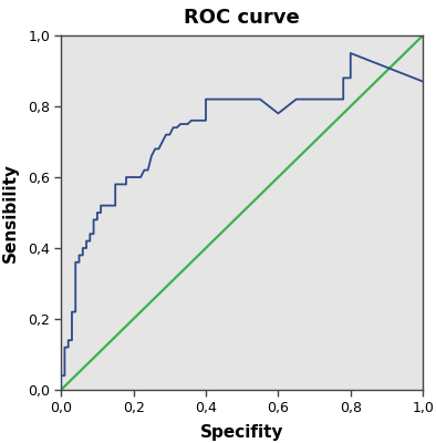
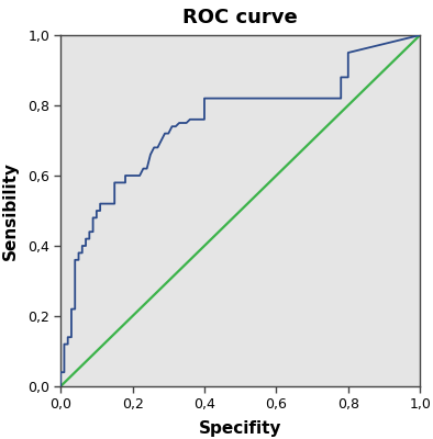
0,6: 0,78 -> 0,82
1,0: 0,87 -> 1,00
